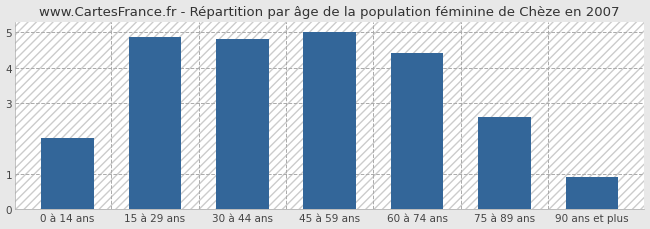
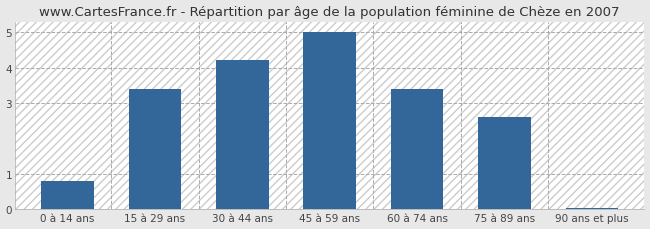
0 à 14 ans: 2.00 -> 0.80
15 à 29 ans: 4.85 -> 3.40
30 à 44 ans: 4.80 -> 4.20
60 à 74 ans: 4.40 -> 3.40
90 ans et plus: 0.90 -> 0.05
